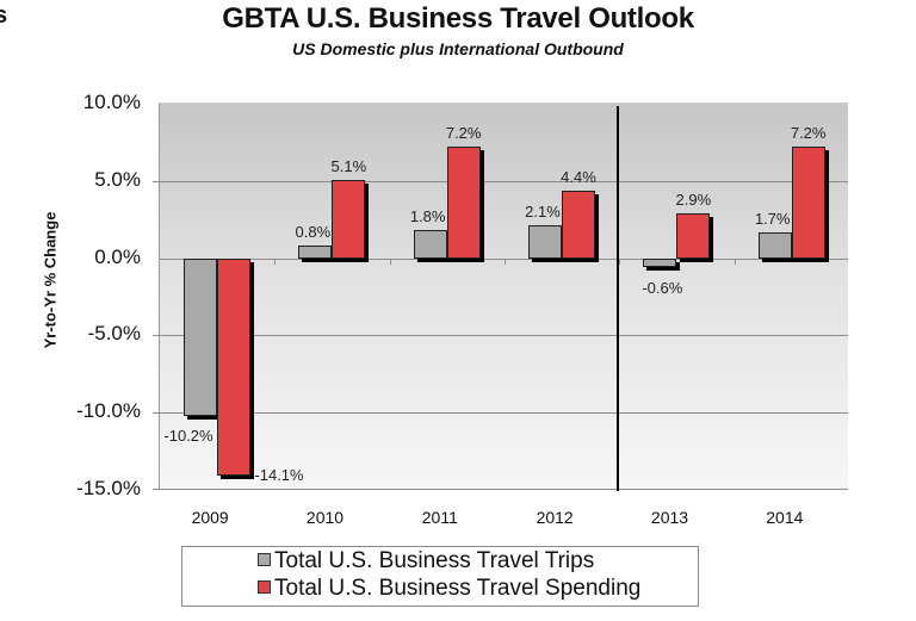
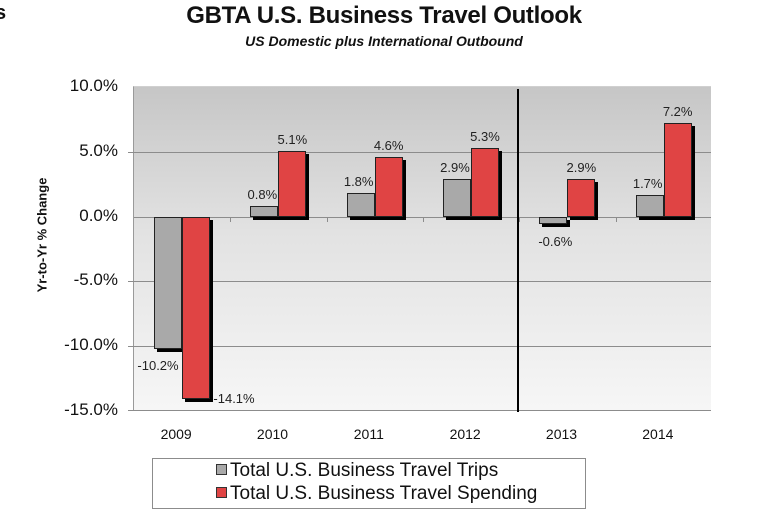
Total U.S. Business Travel Spending/2011: 7.2% -> 4.6%
Total U.S. Business Travel Trips/2012: 2.1% -> 2.9%
Total U.S. Business Travel Spending/2012: 4.4% -> 5.3%
